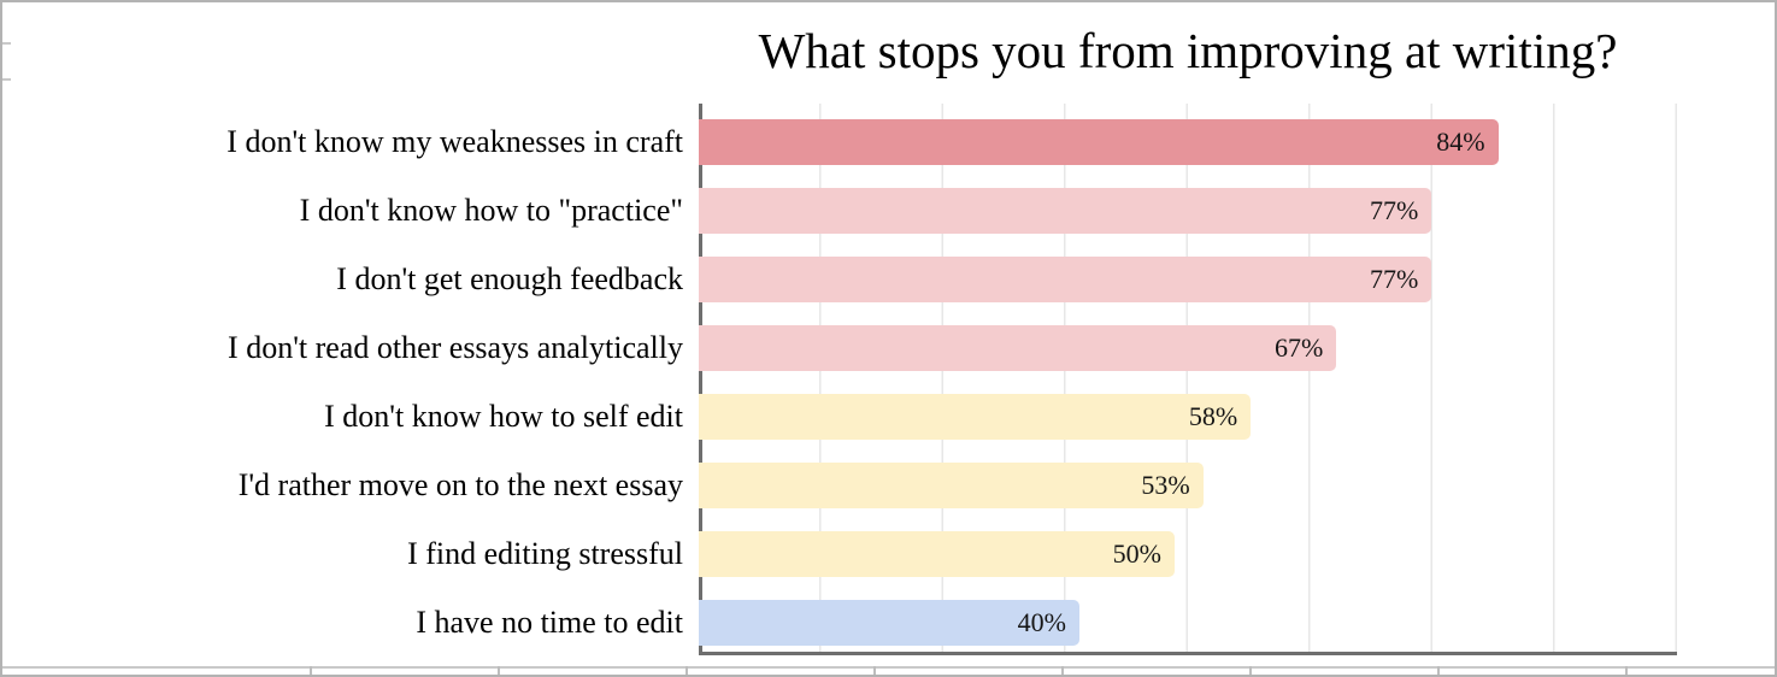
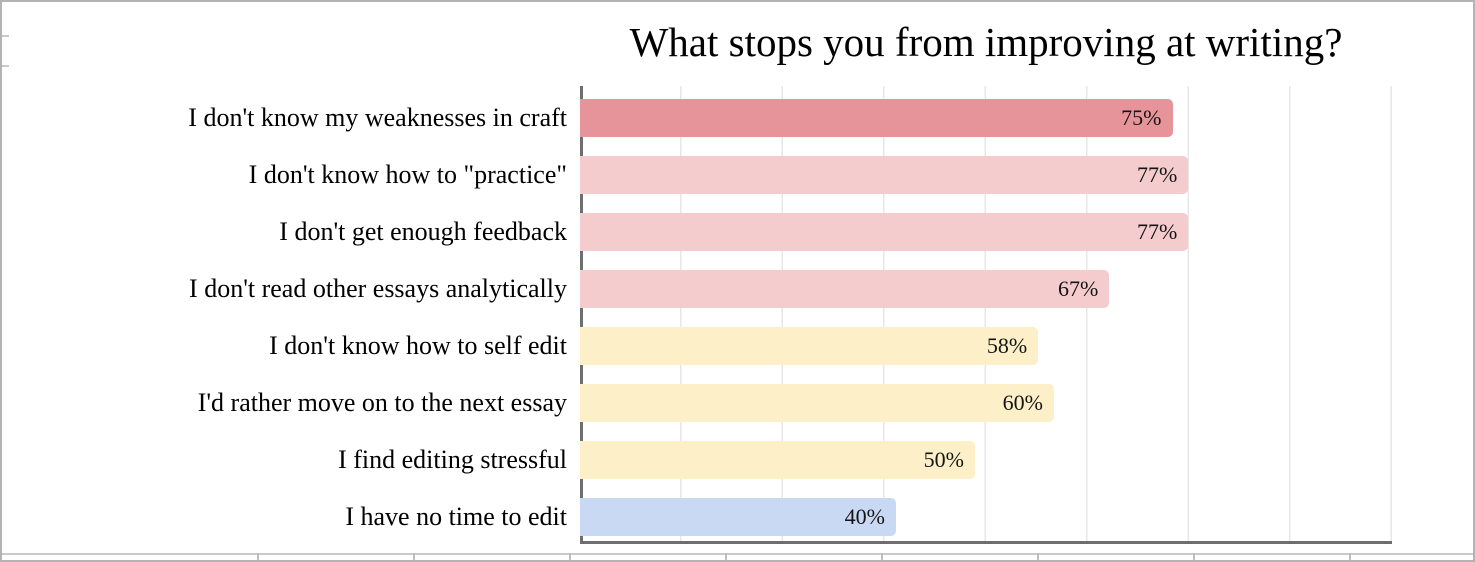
I don't know my weaknesses in craft: 84% -> 75%
I'd rather move on to the next essay: 53% -> 60%
